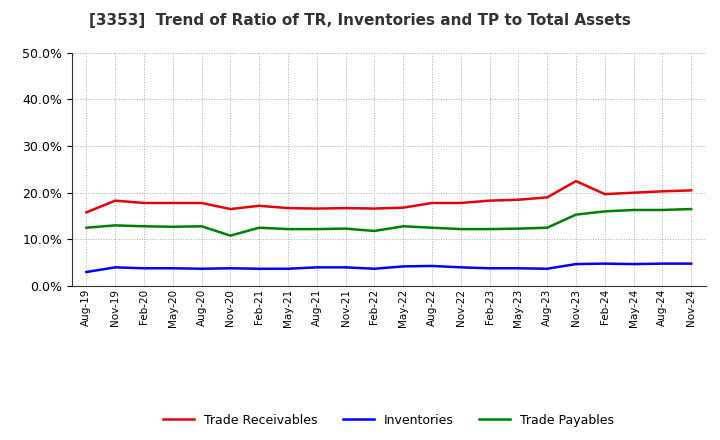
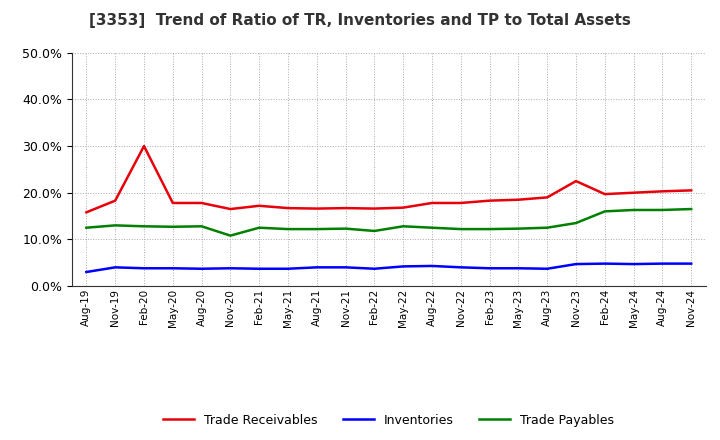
Trade Receivables/Feb-20: 17.8% -> 30.0%
Trade Payables/Nov-23: 15.3% -> 13.5%
